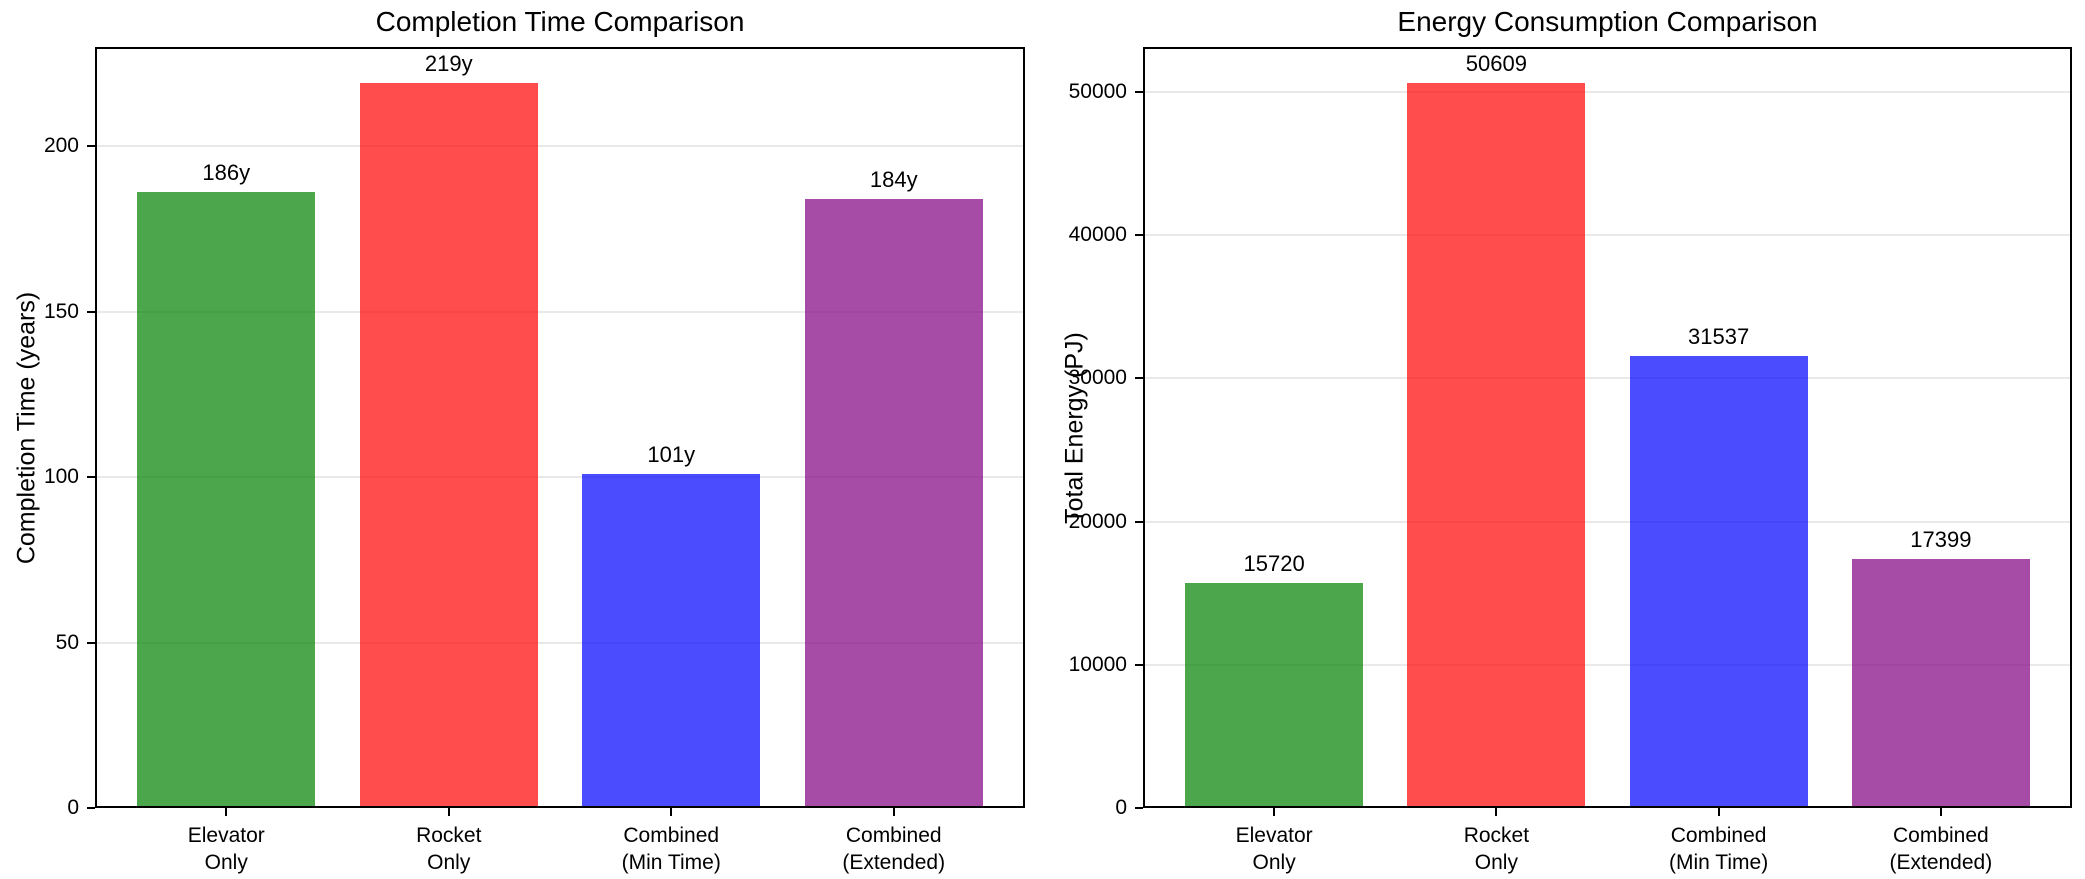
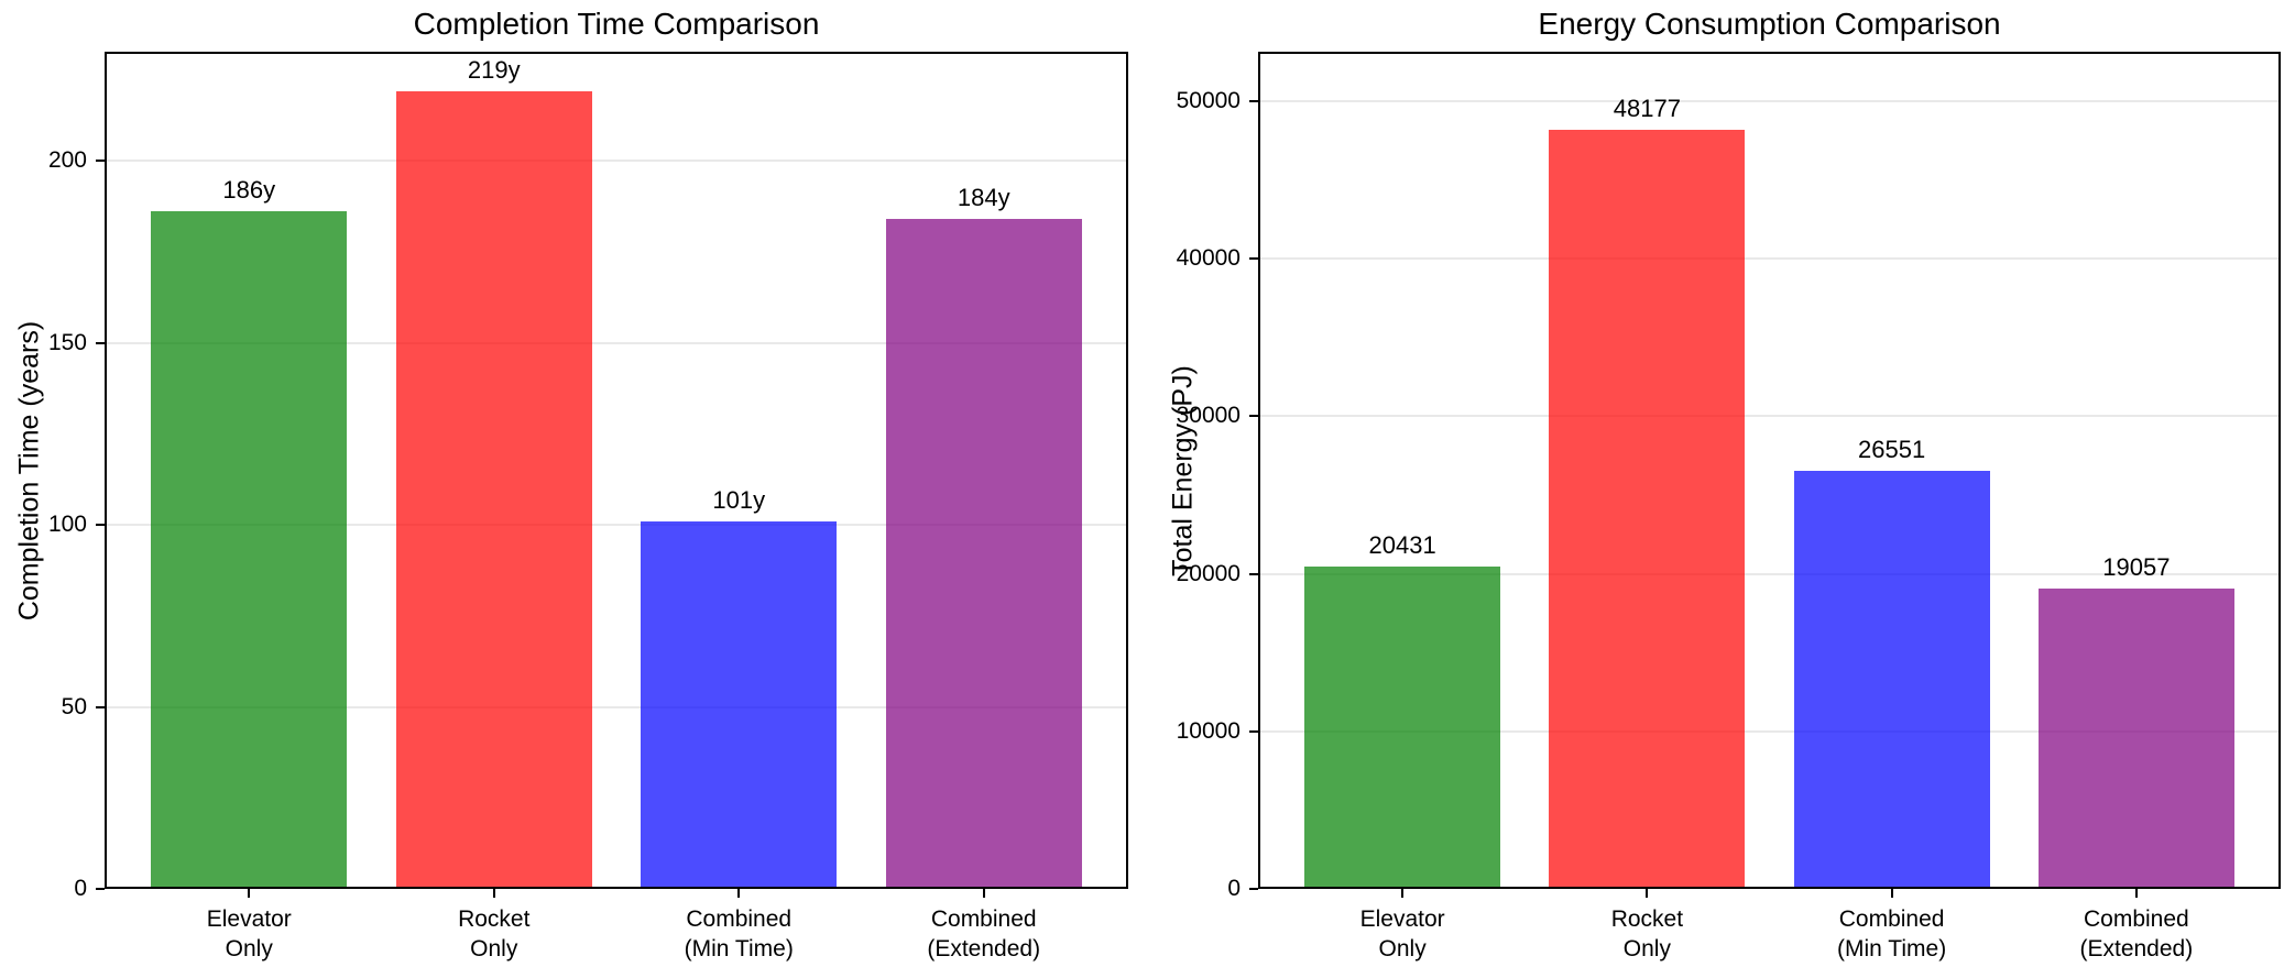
Energy Consumption Comparison/Elevator Only: 15720 -> 20431
Energy Consumption Comparison/Rocket Only: 50609 -> 48177
Energy Consumption Comparison/Combined (Min Time): 31537 -> 26551
Energy Consumption Comparison/Combined (Extended): 17399 -> 19057
